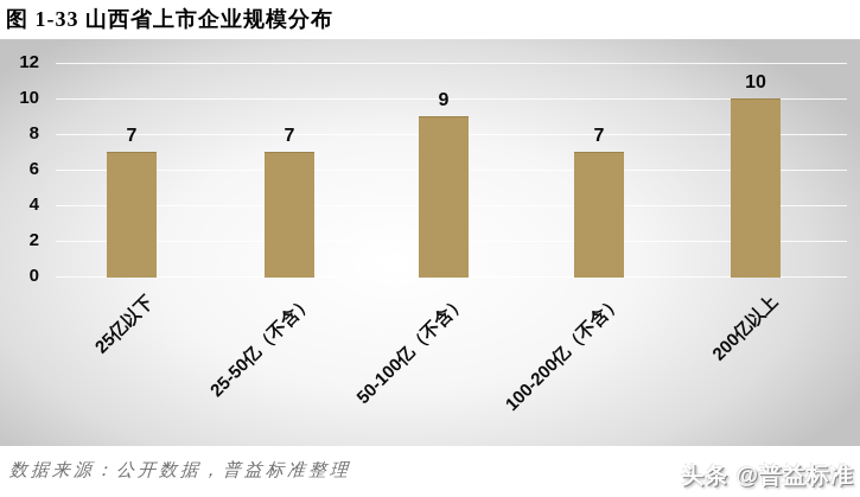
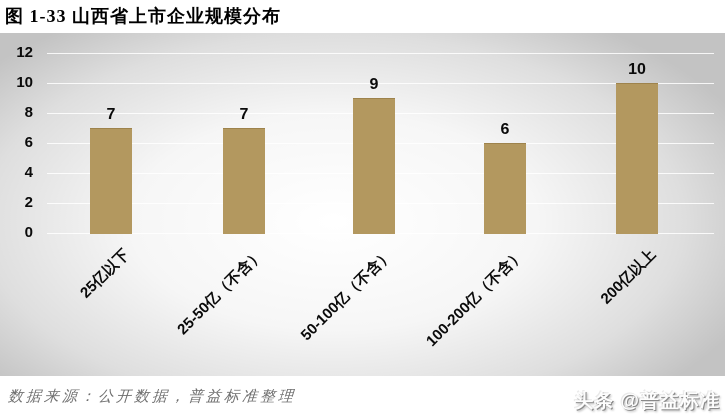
100-200亿（不含）: 7 -> 6
